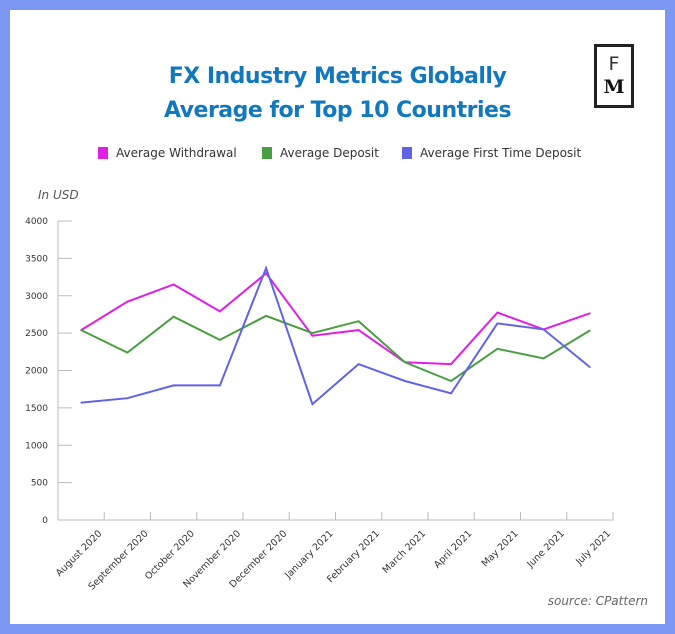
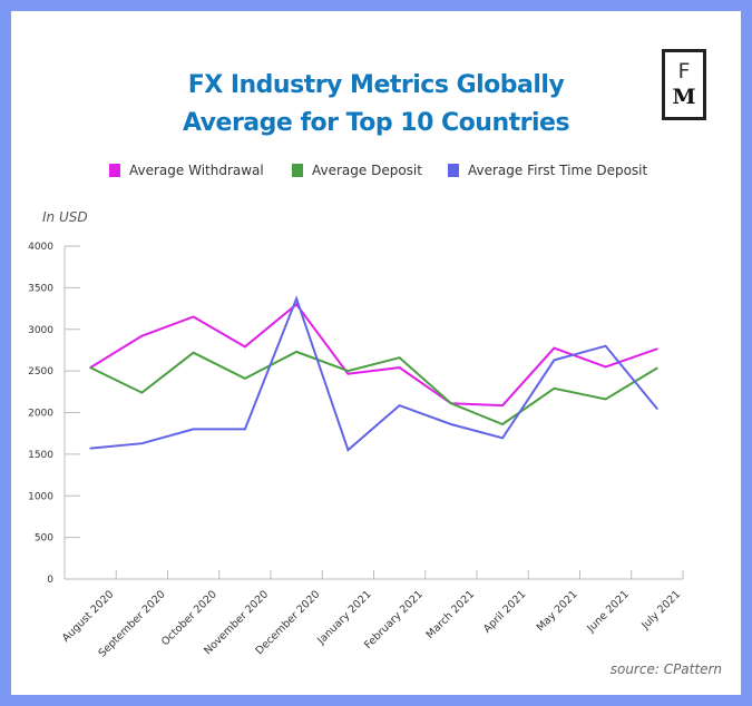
Average First Time Deposit/June 2021: 2600 -> 2800
